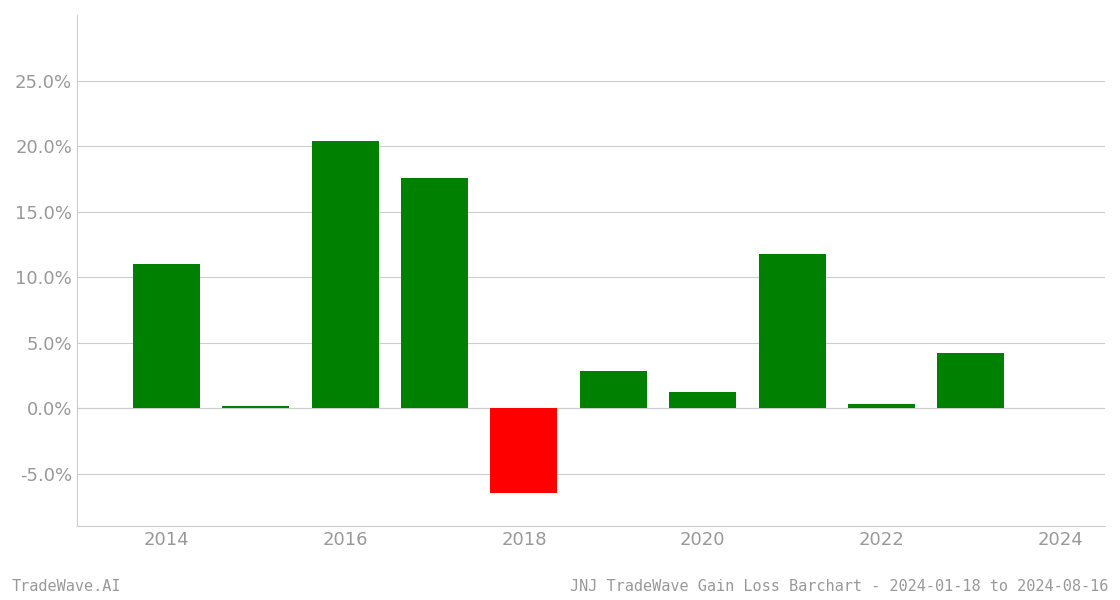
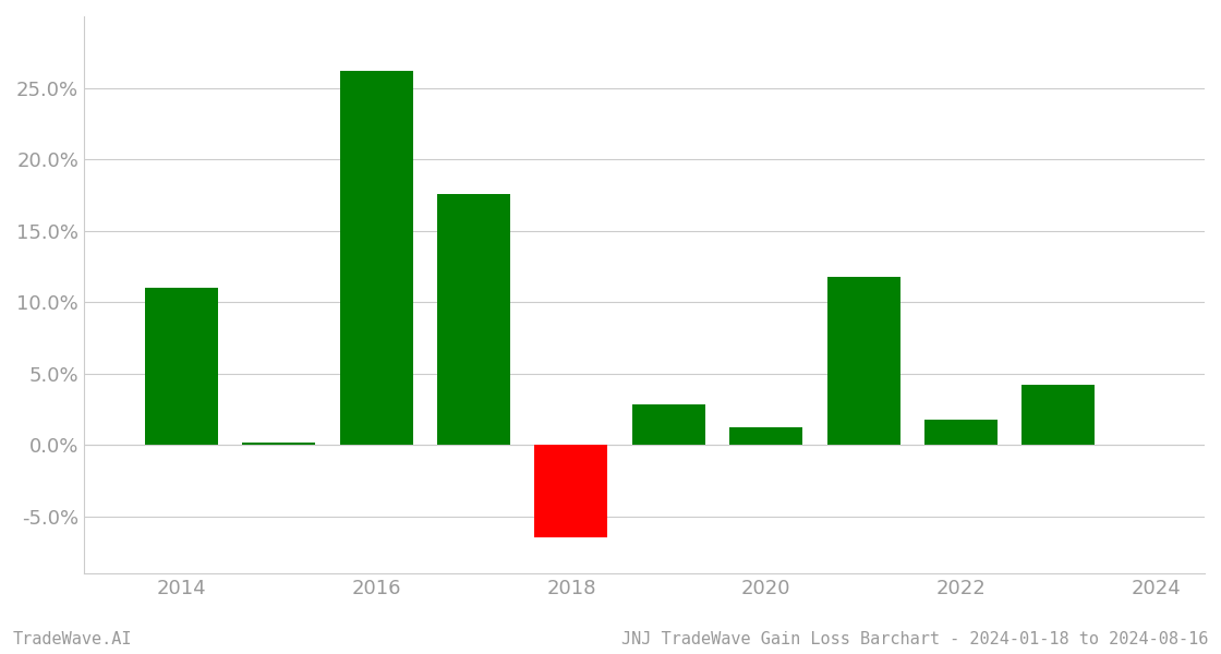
2016: 20.4% -> 26.2%
2022: 0.3% -> 1.8%
